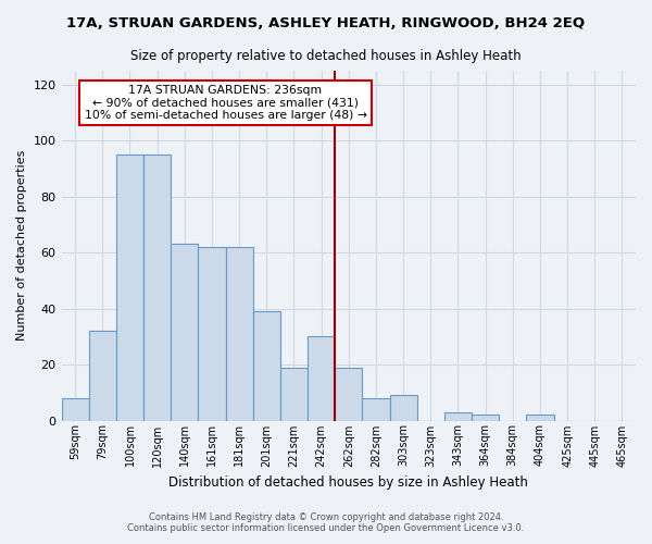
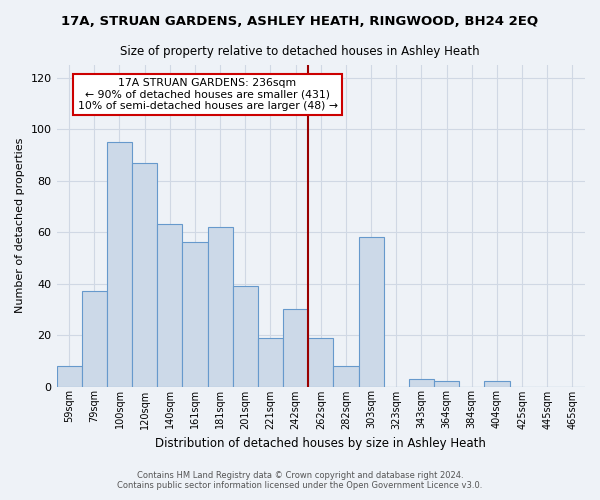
79sqm: 32 -> 37
120sqm: 95 -> 87
161sqm: 62 -> 56
303sqm: 9 -> 58
